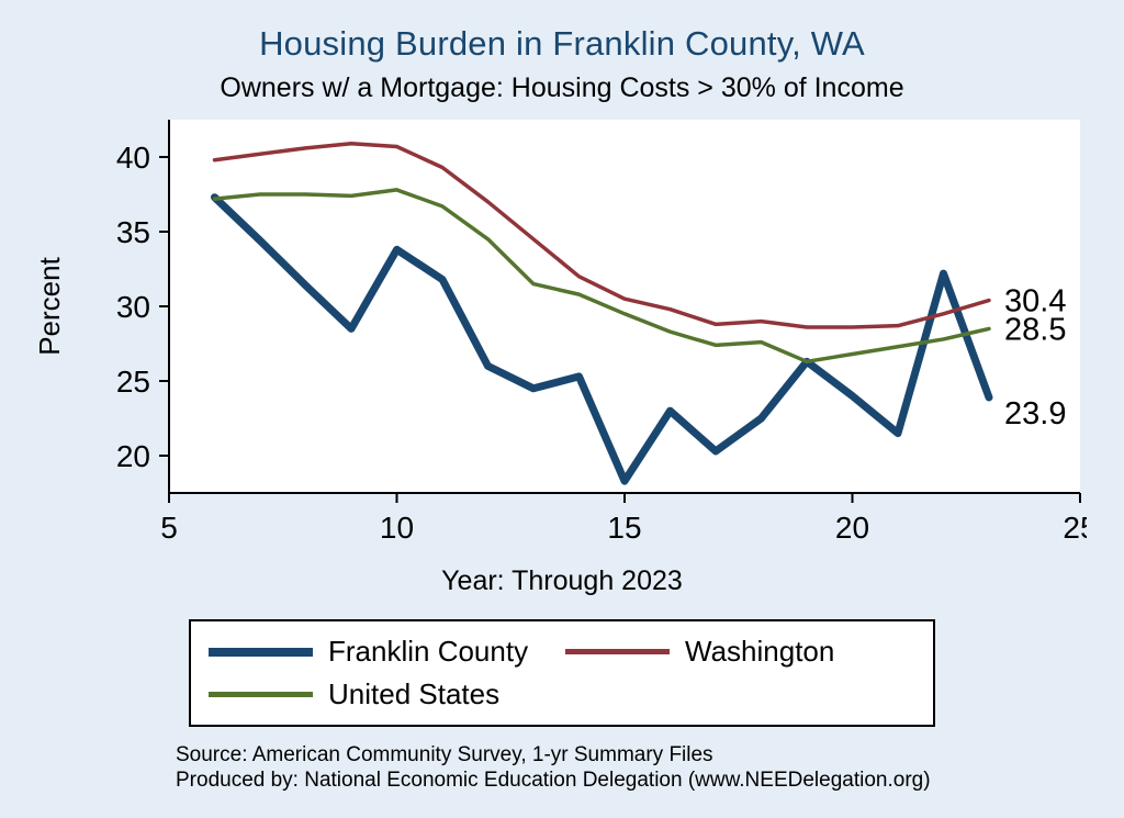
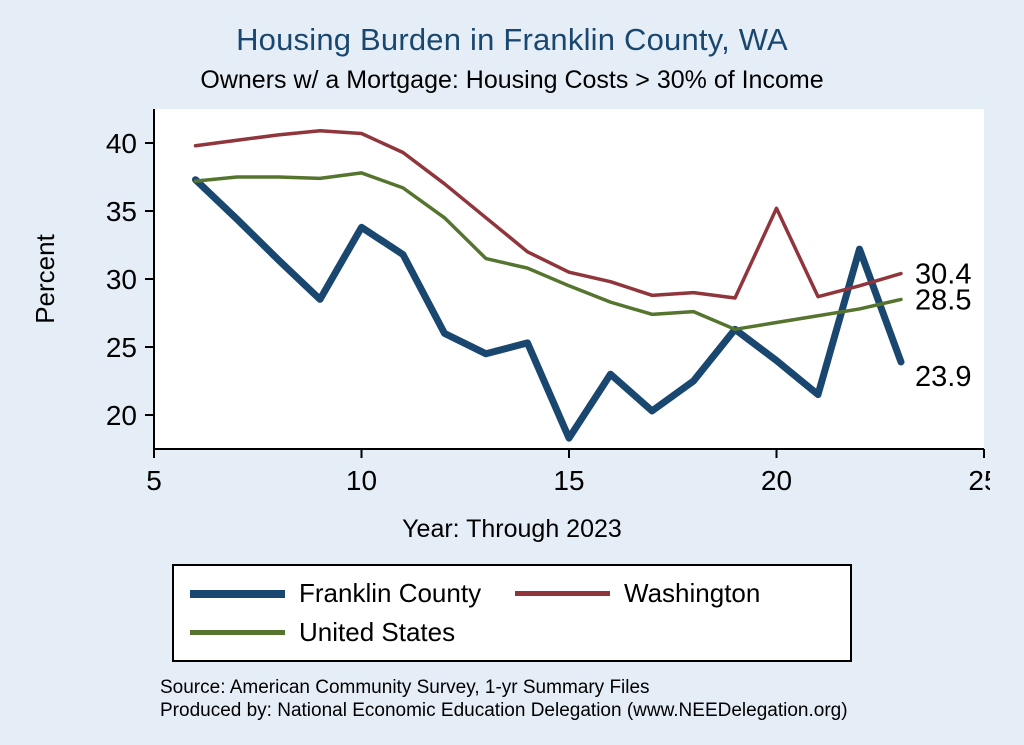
Washington/20: 28.6 -> 35.2
